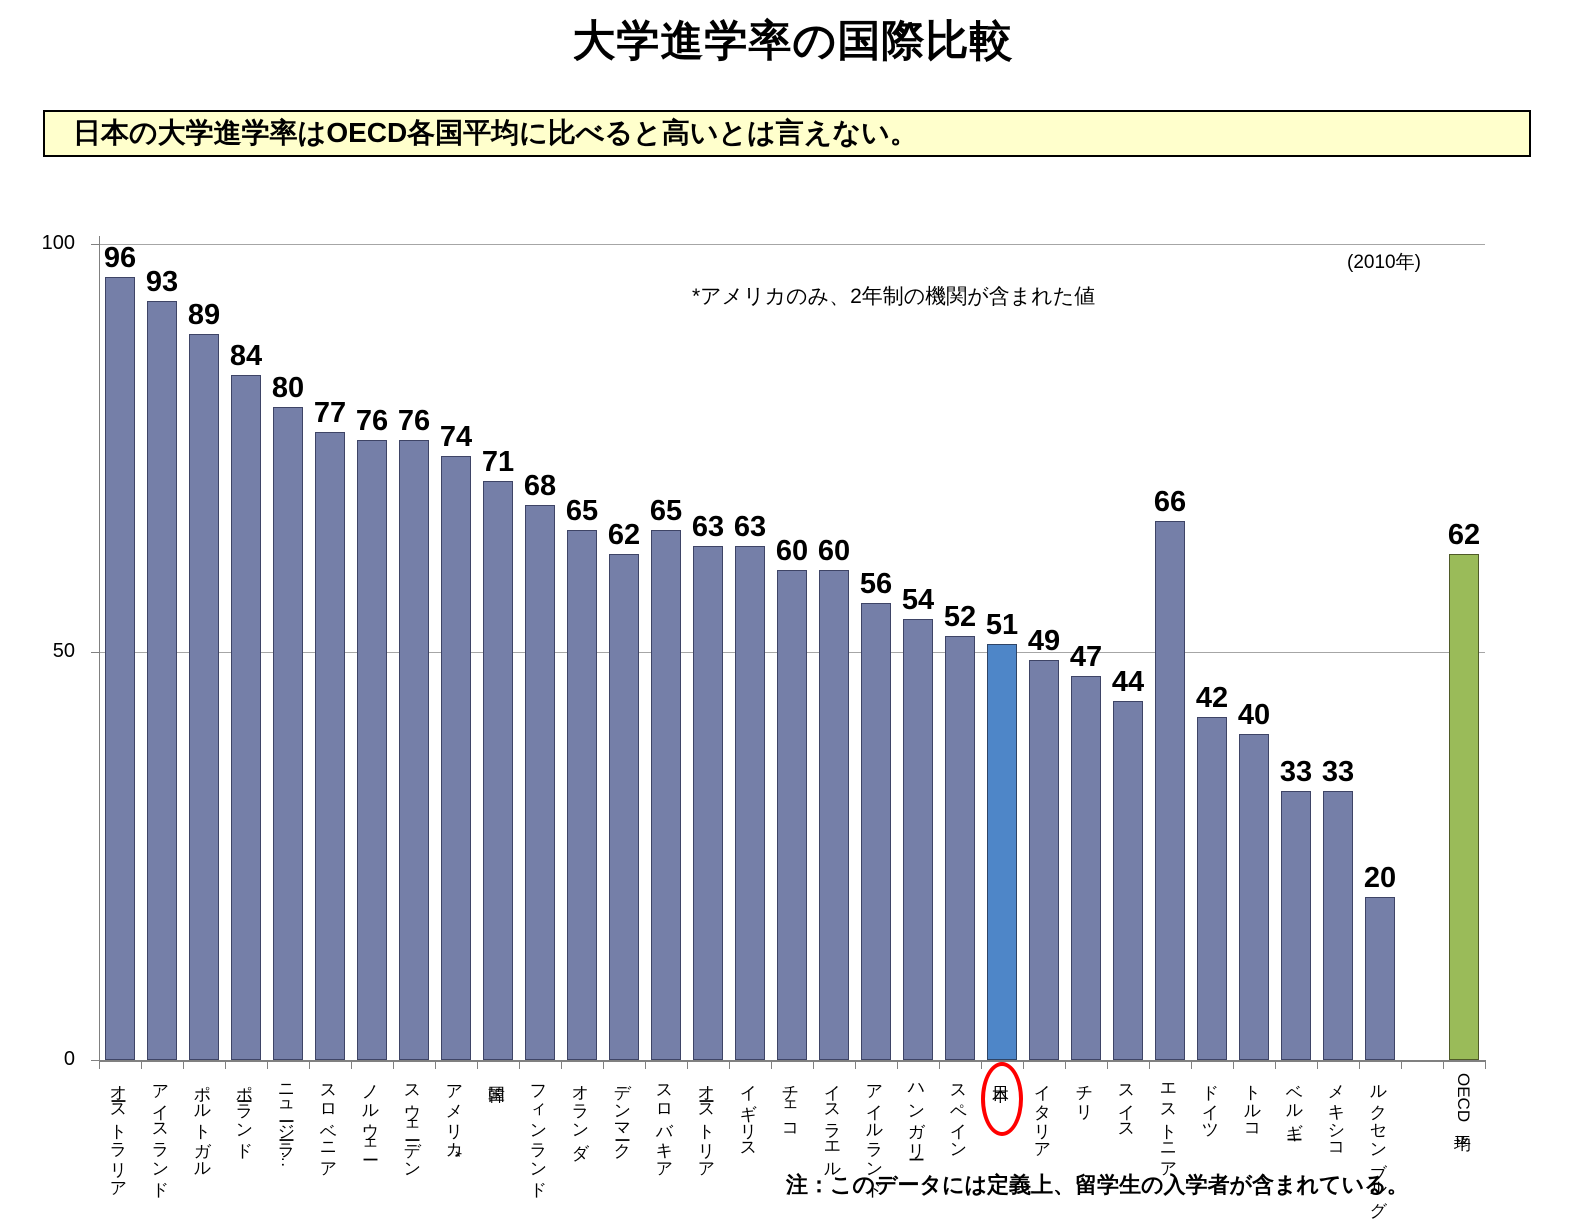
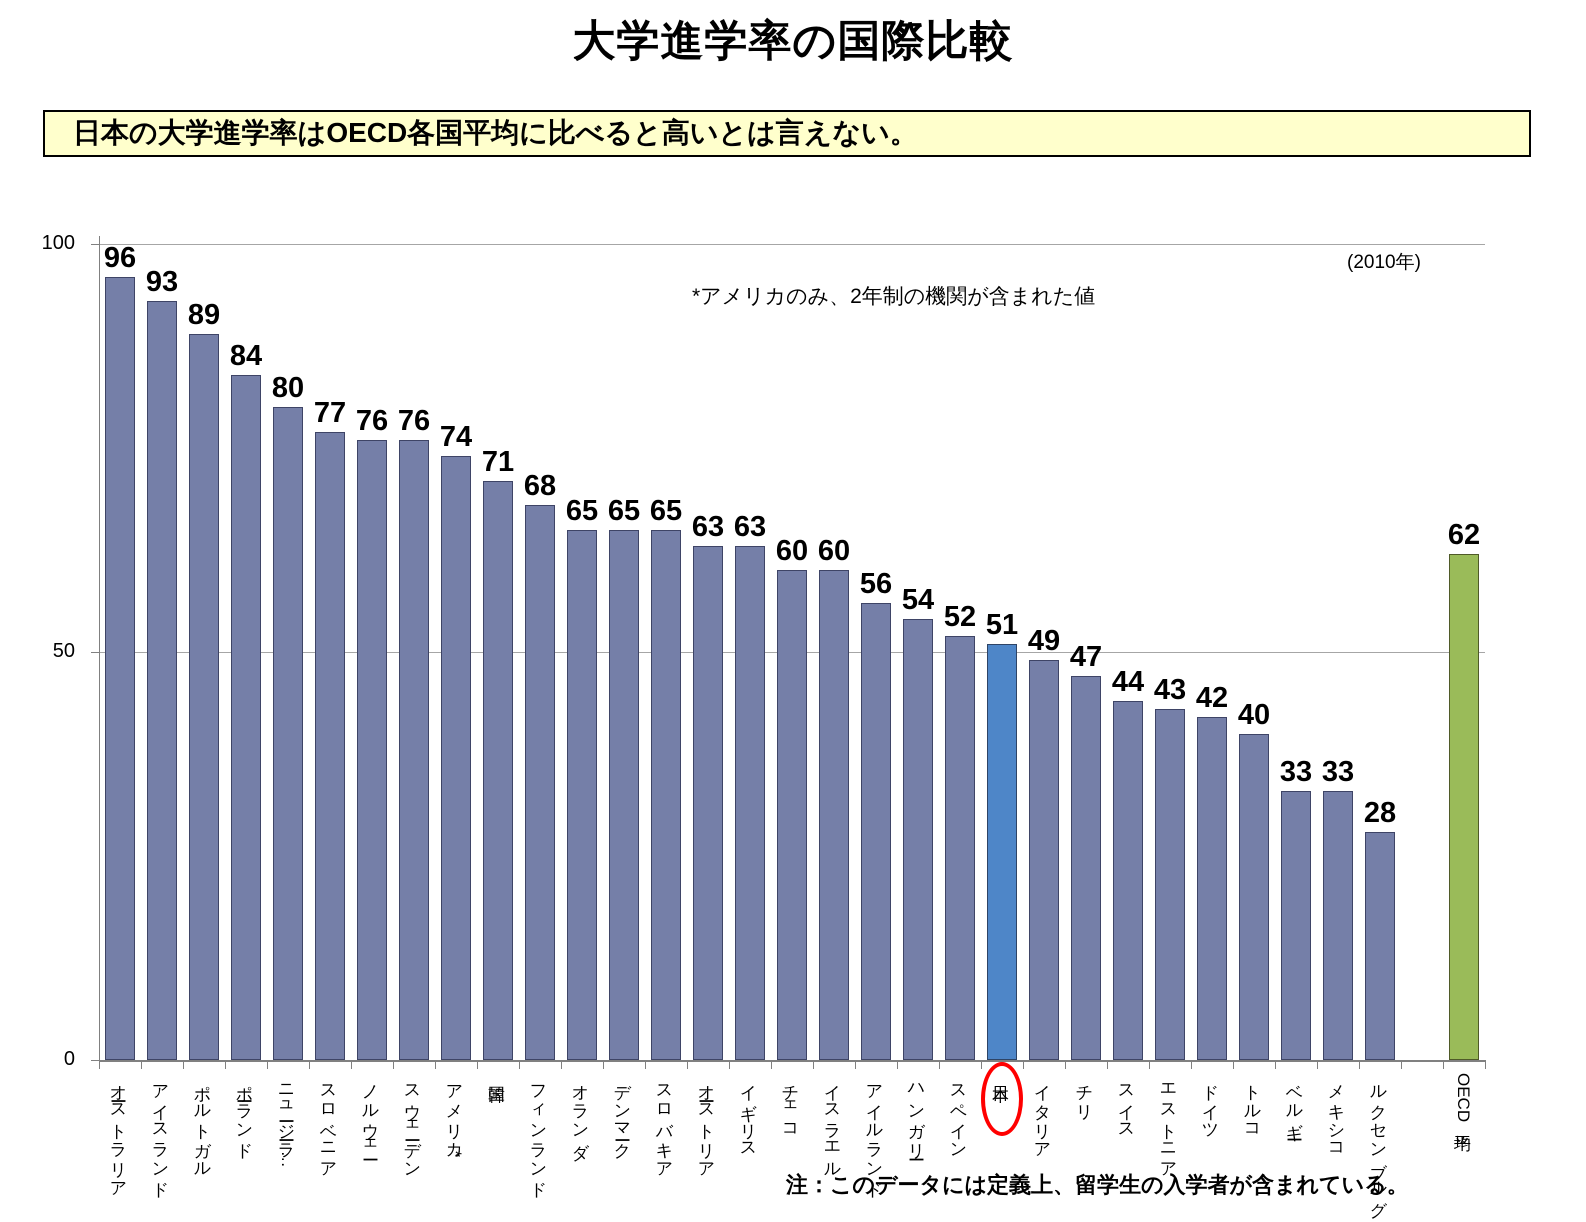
デンマーク: 62 -> 65
エストニア: 66 -> 43
ルクセンブルグ: 20 -> 28
